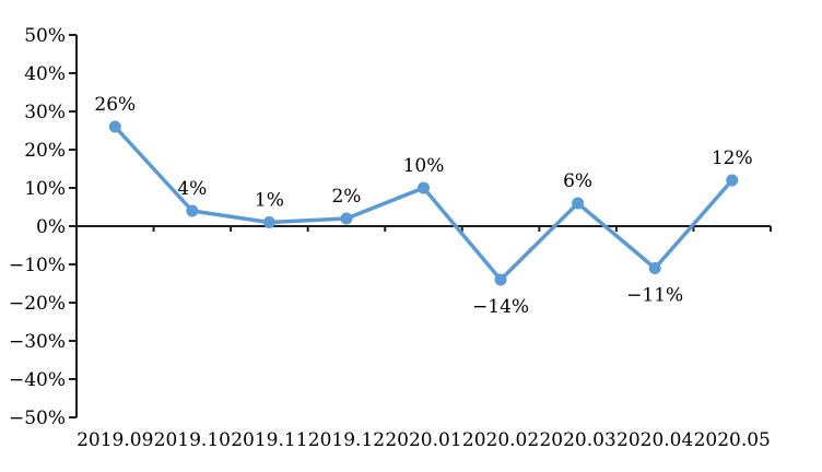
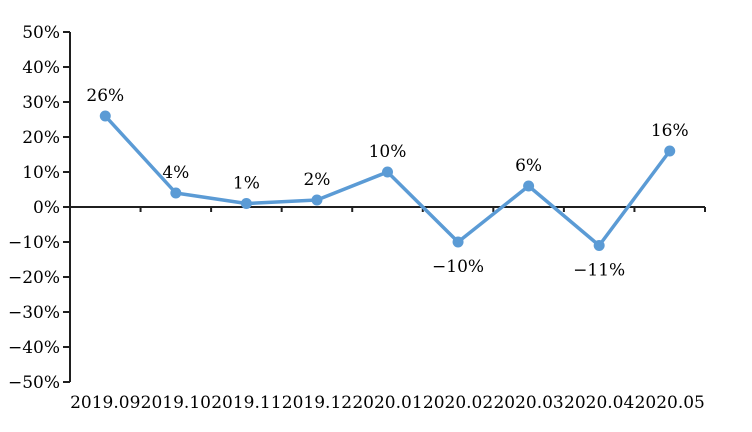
2020.02: −14% -> −10%
2020.05: 12% -> 16%
